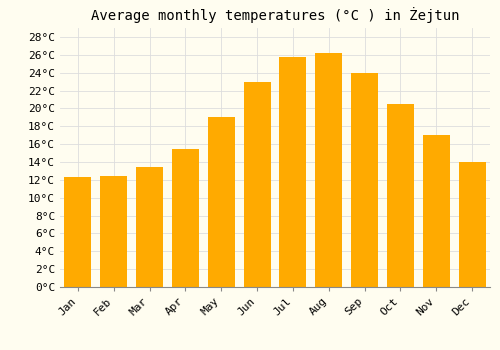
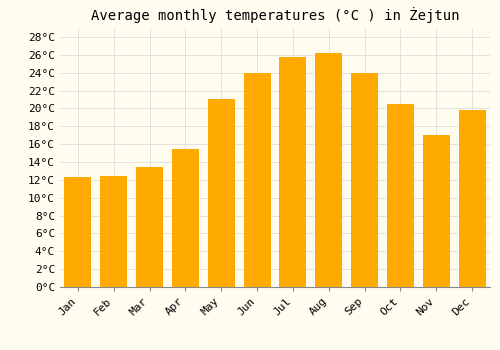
May: 19.0°C -> 21.0°C
Jun: 23.0°C -> 24.0°C
Dec: 14.0°C -> 19.8°C
